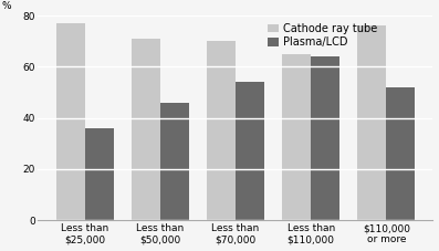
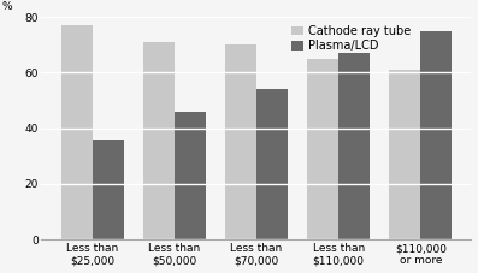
Plasma/LCD/Less than $110,000: 64 -> 67
Cathode ray tube/$110,000 or more: 76 -> 61
Plasma/LCD/$110,000 or more: 52 -> 75
